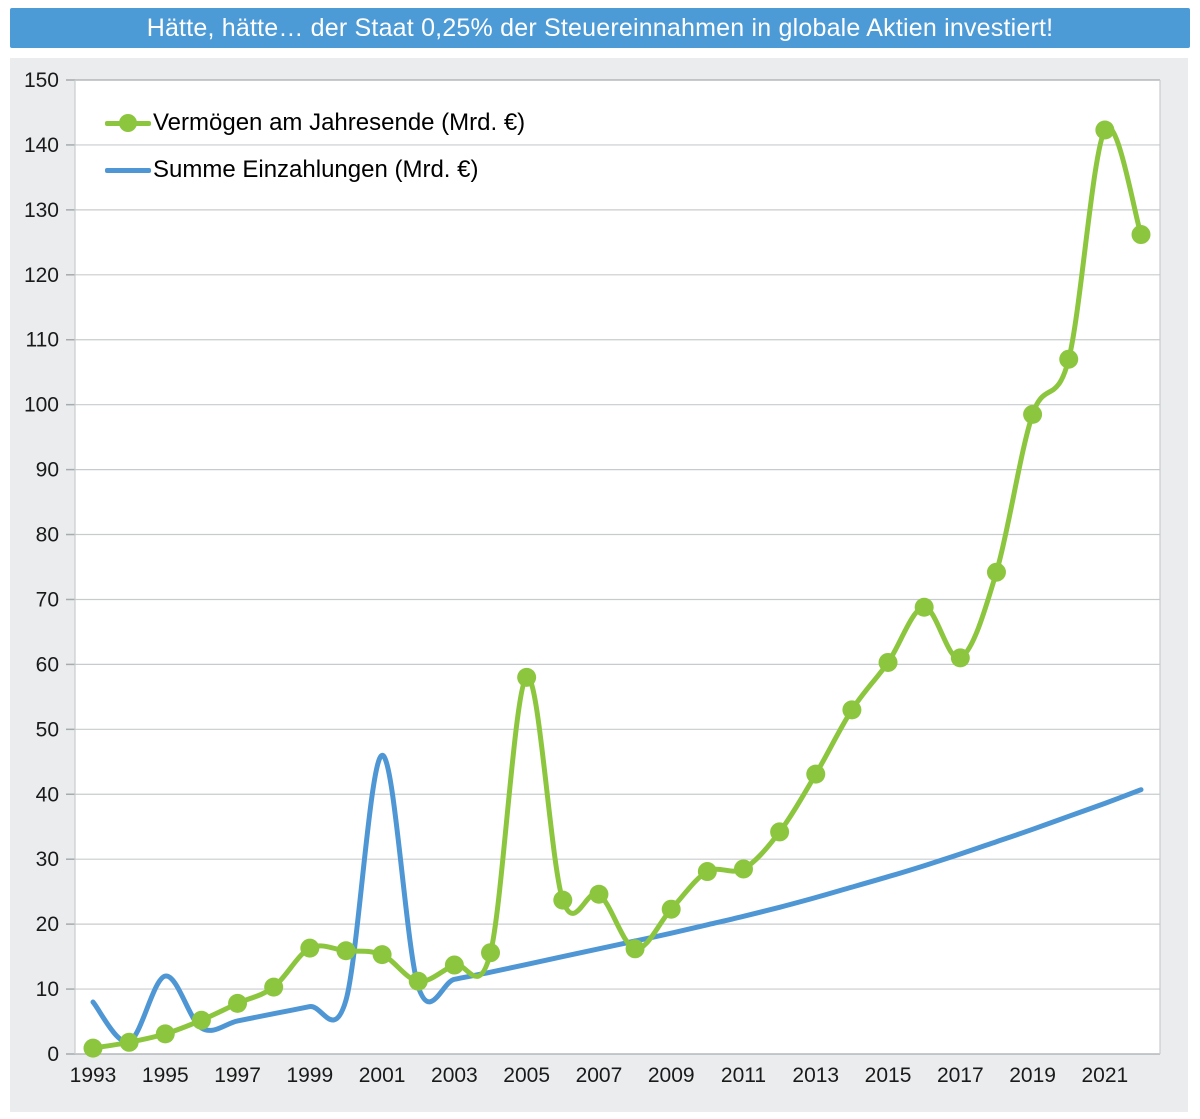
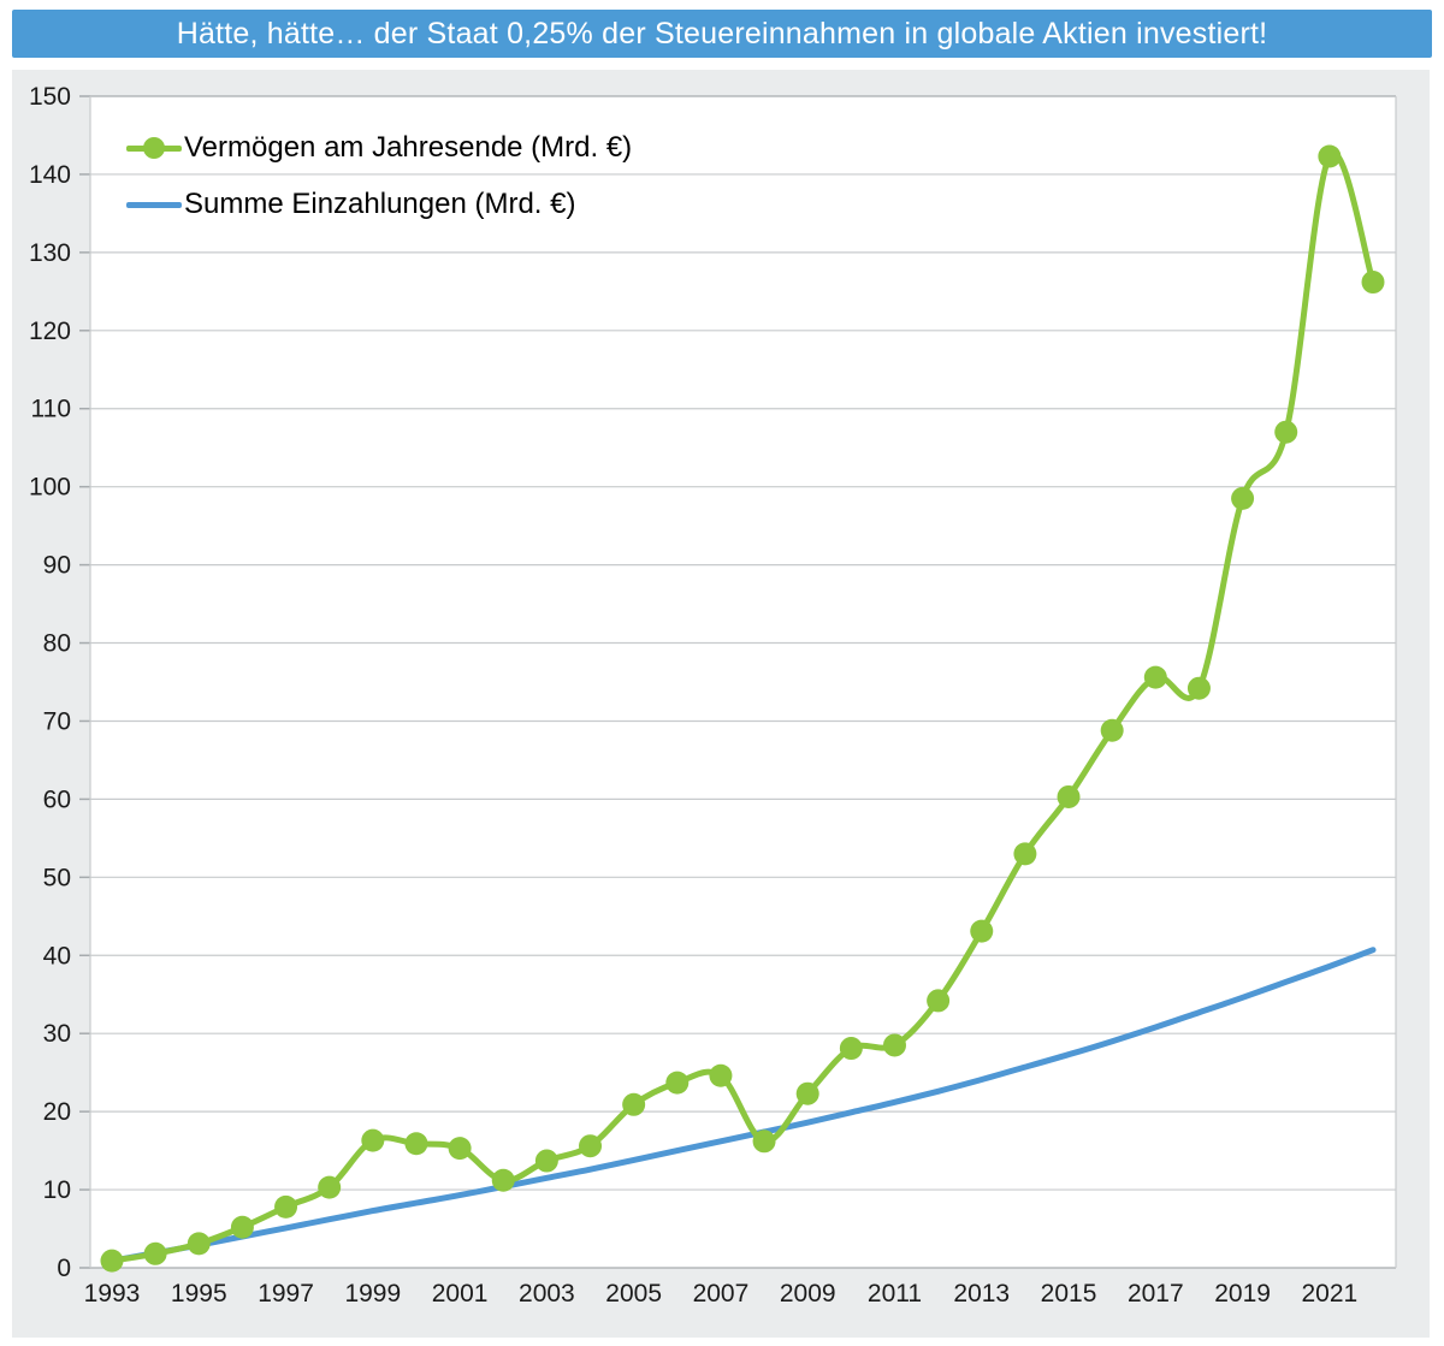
Summe Einzahlungen (Mrd. €)/1993: 8 -> 1
Summe Einzahlungen (Mrd. €)/1995: 12 -> 3
Summe Einzahlungen (Mrd. €)/2001: 46 -> 9
Vermögen am Jahresende (Mrd. €)/2005: 58 -> 21
Vermögen am Jahresende (Mrd. €)/2017: 61 -> 76
